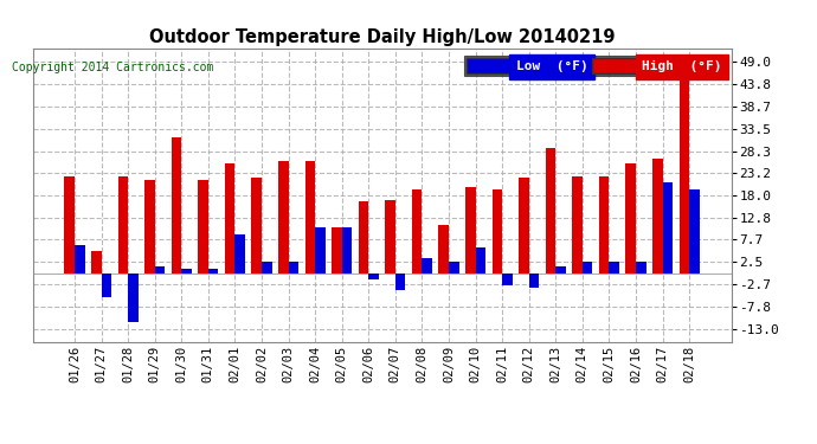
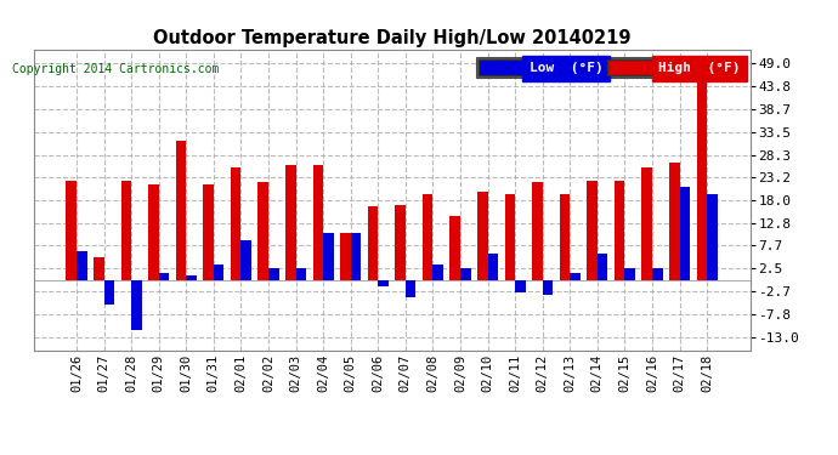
Low (°F)/01/31: 1.0 -> 3.5
High (°F)/02/09: 11.0 -> 14.5
High (°F)/02/13: 29.0 -> 19.5
Low (°F)/02/14: 2.5 -> 6.0
